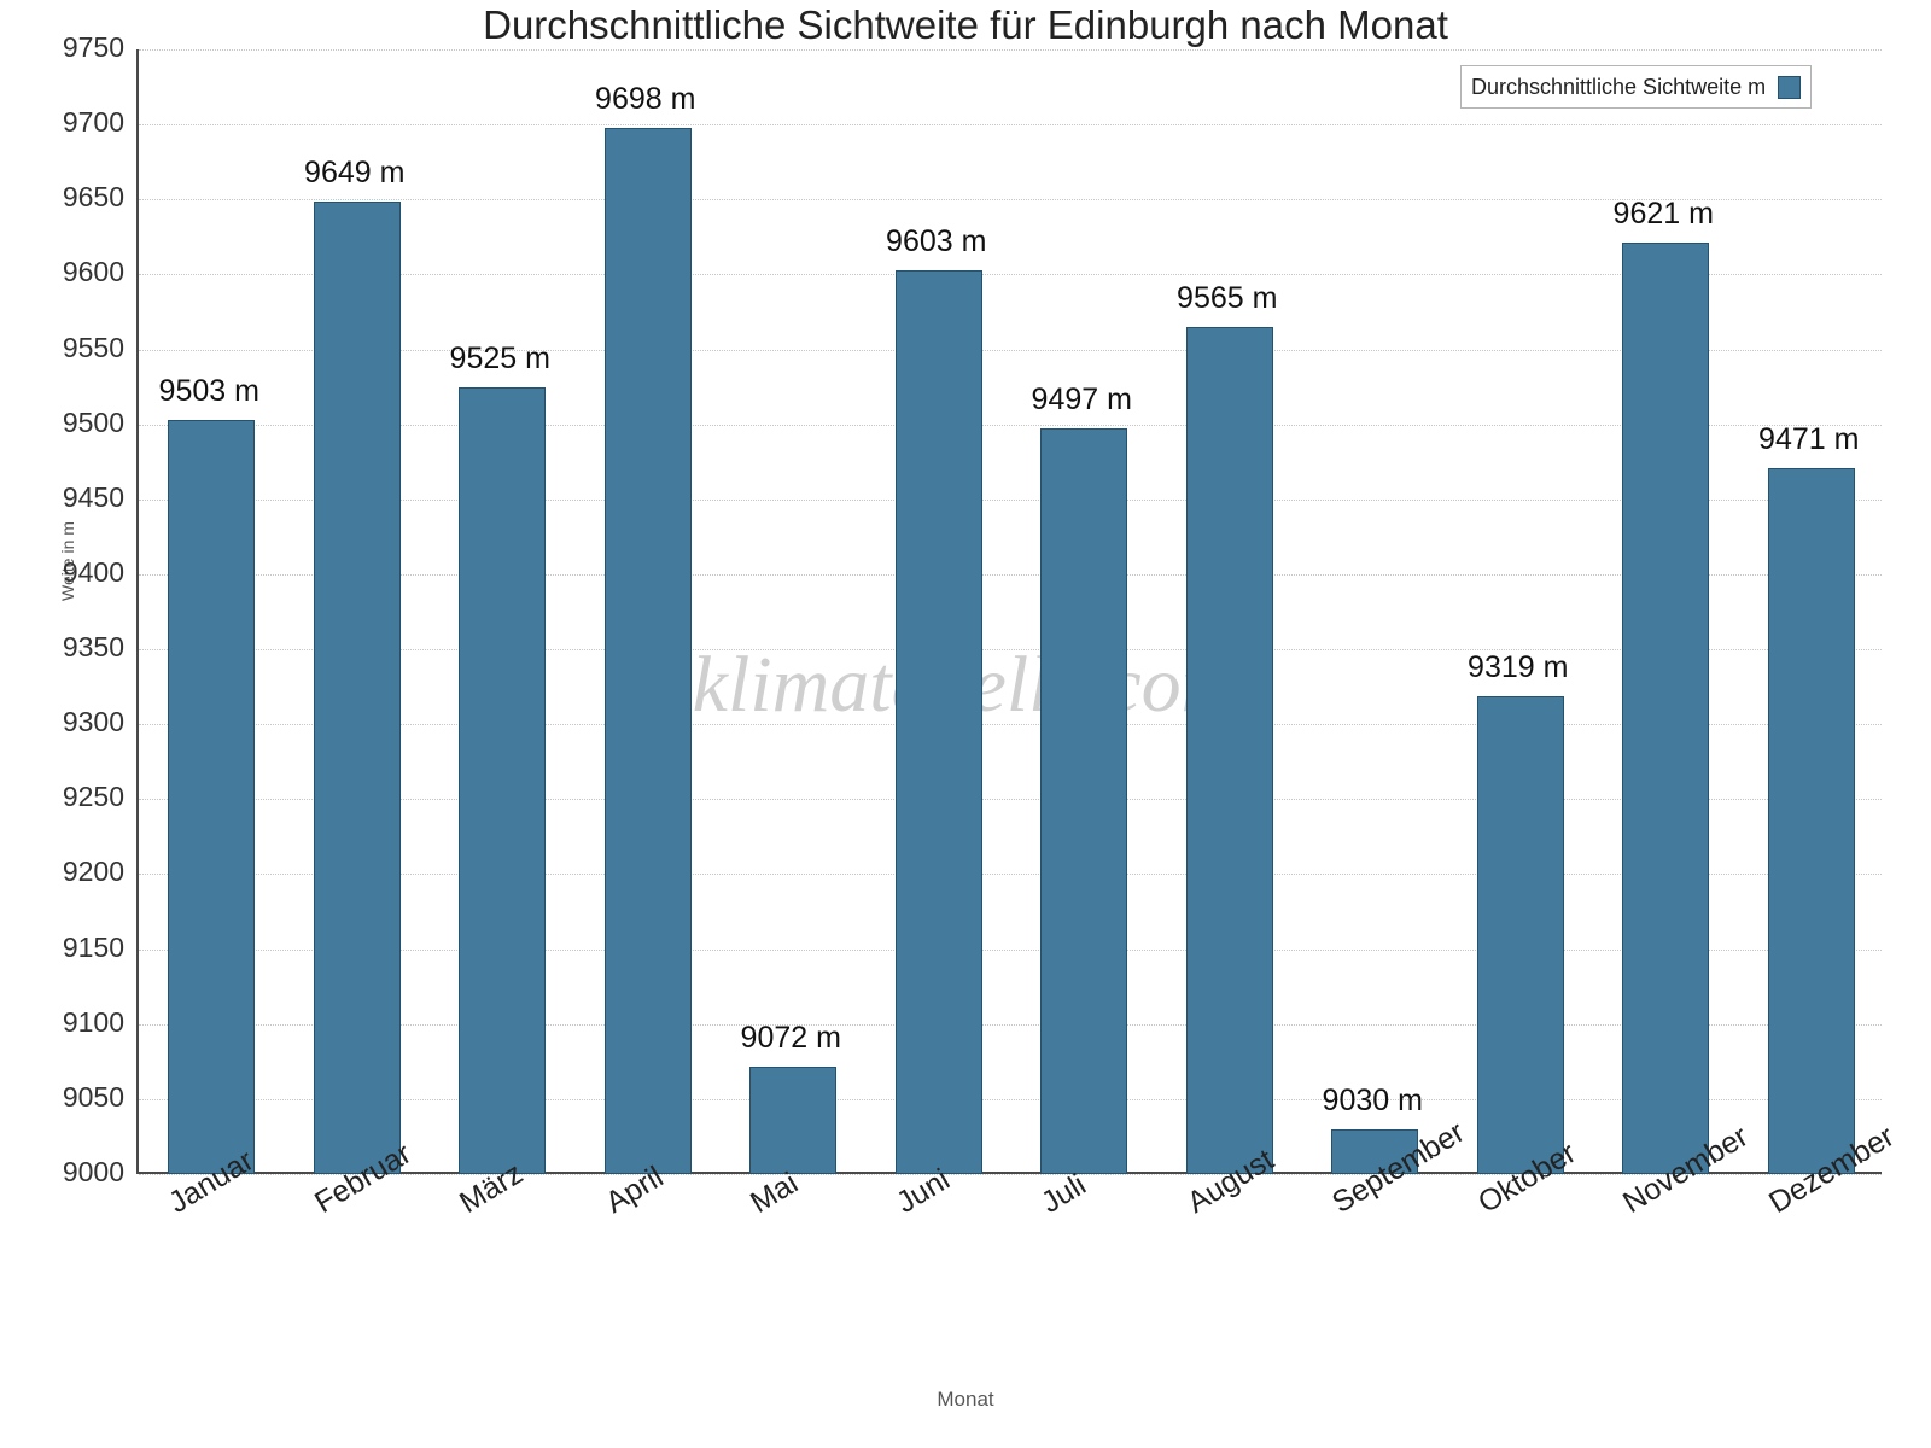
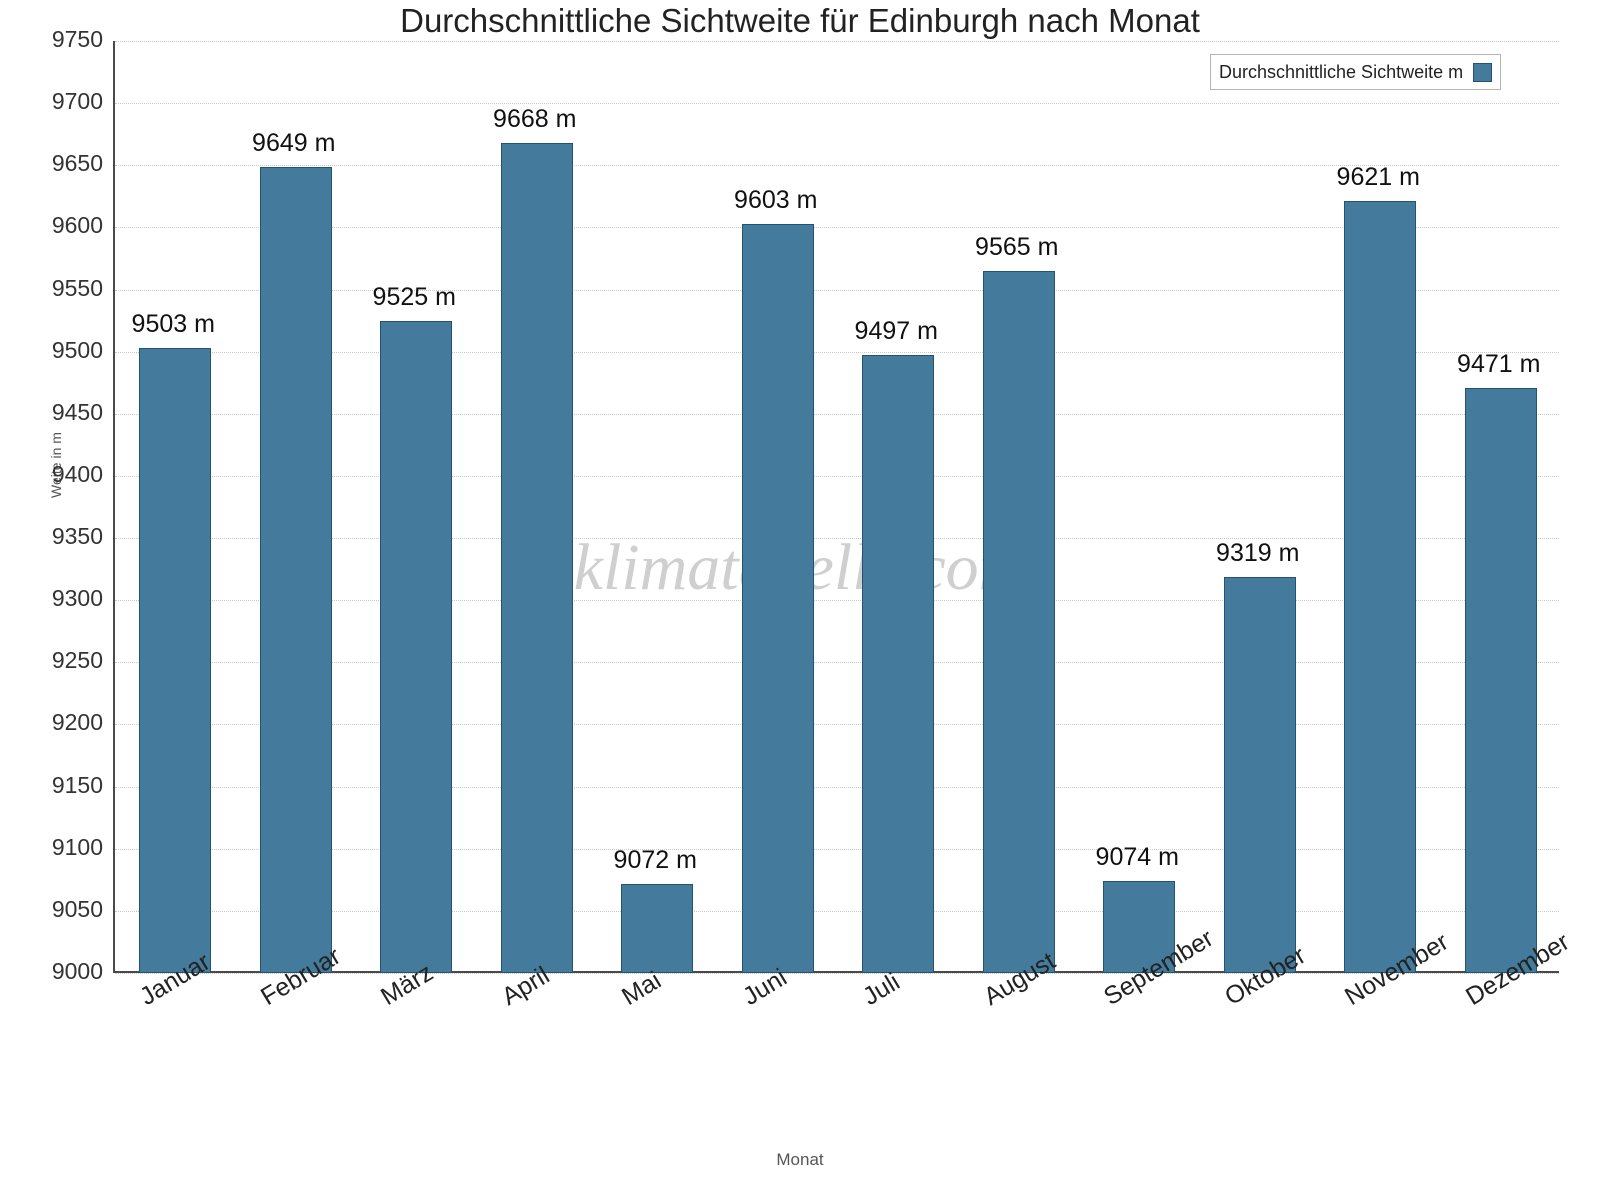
April: 9698 -> 9668
September: 9030 -> 9074
